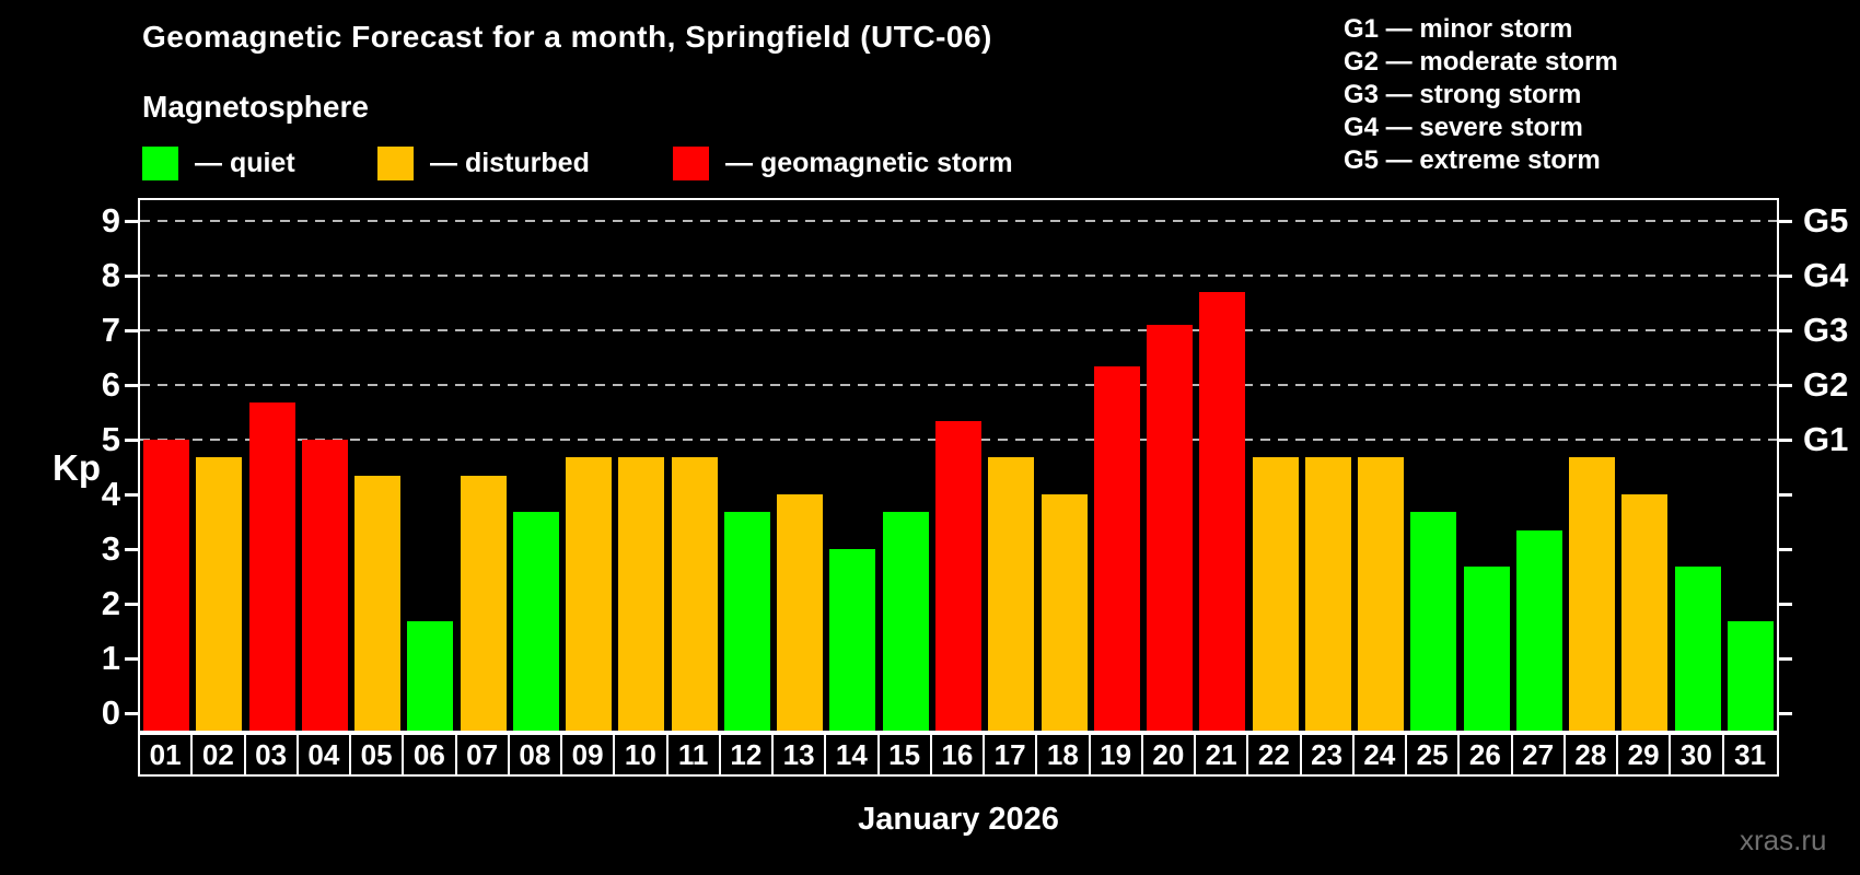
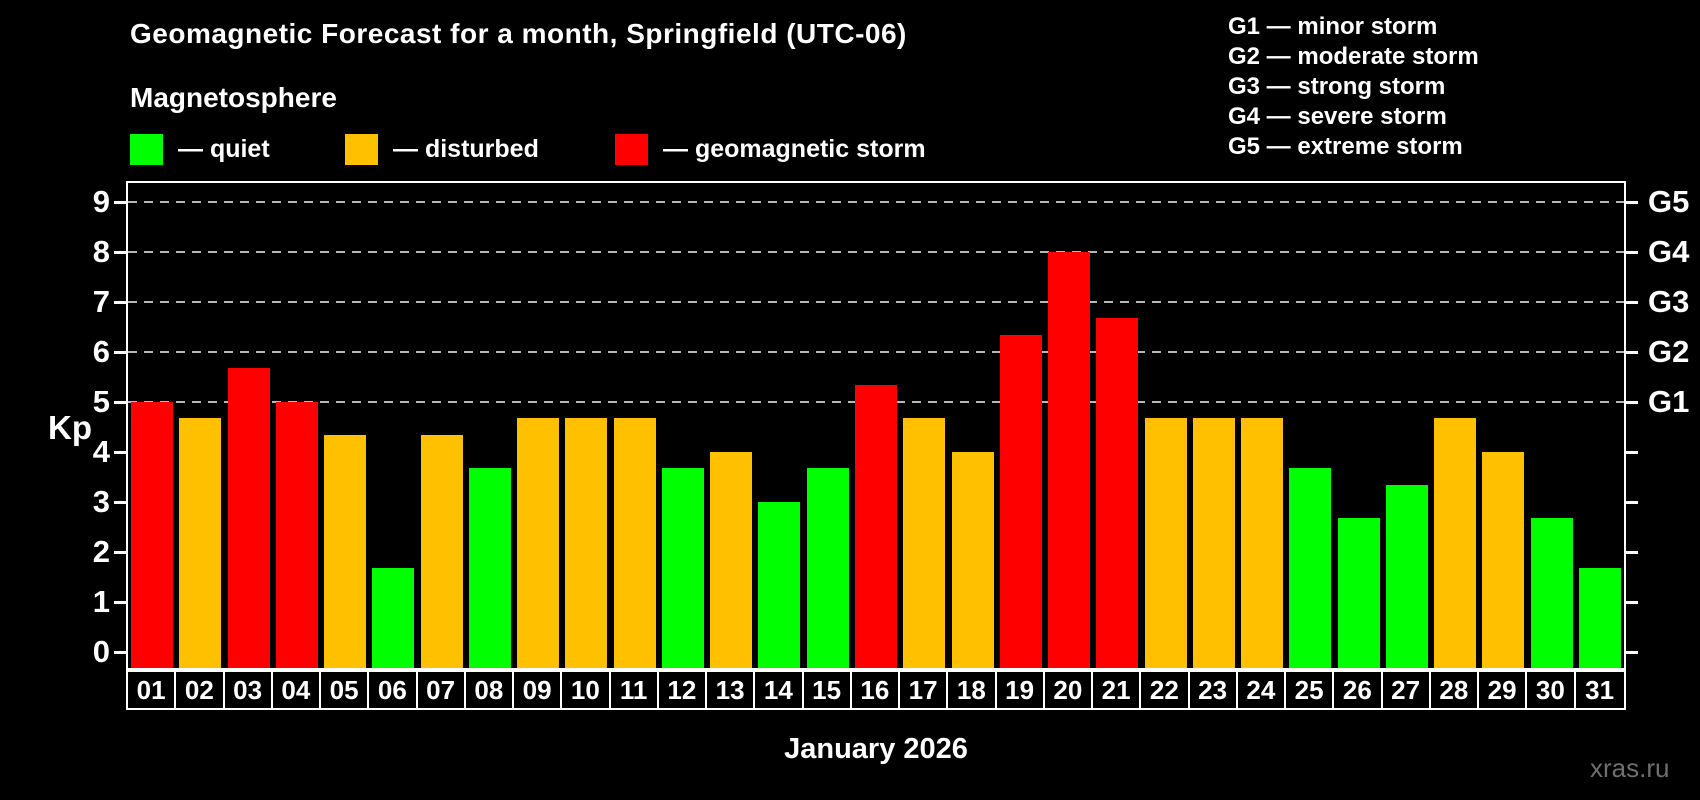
20: 7.1 -> 8.0
21: 7.7 -> 6.7
